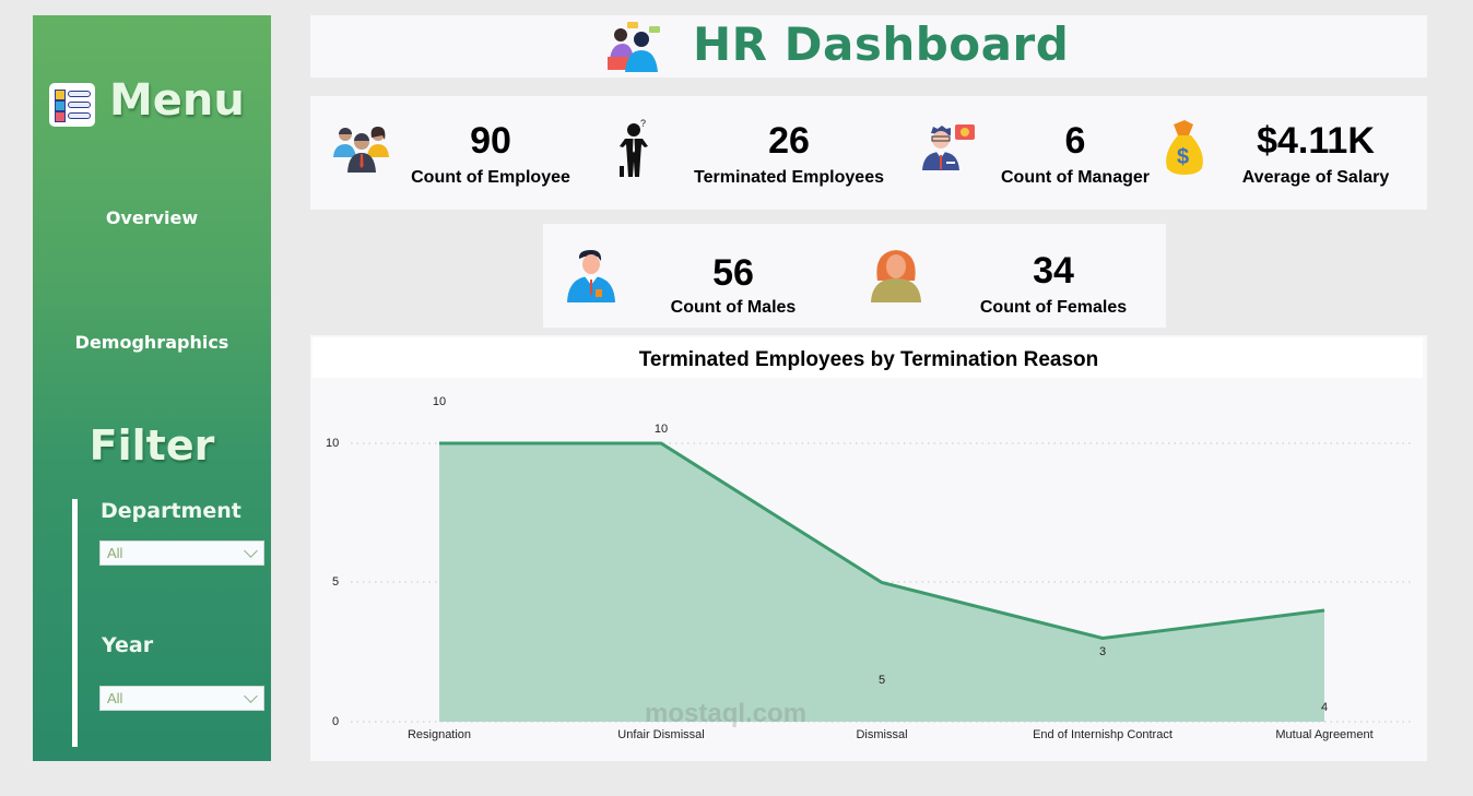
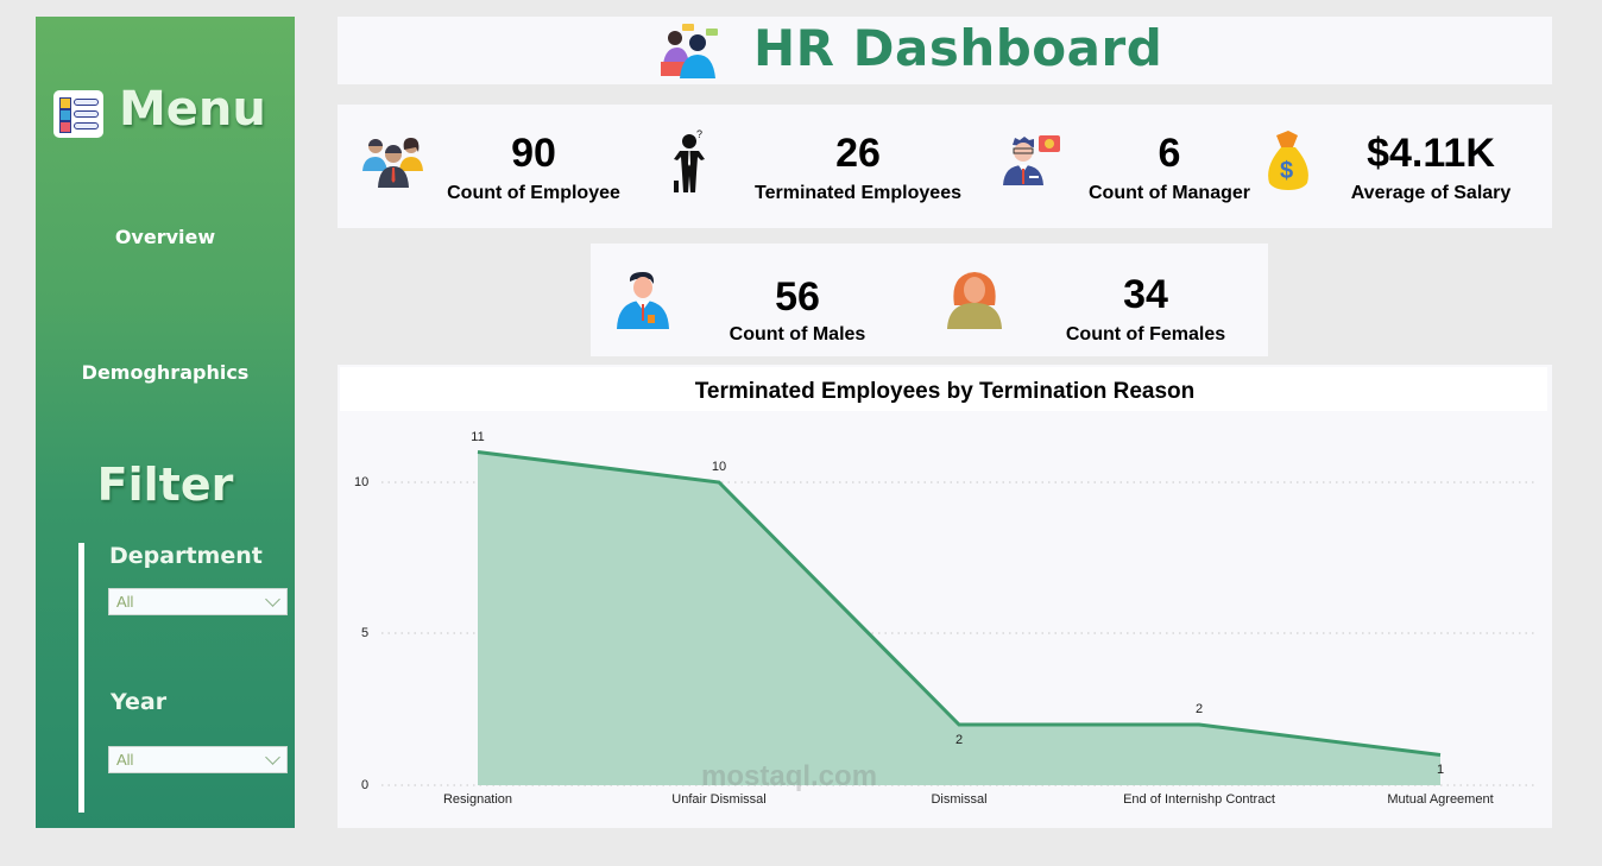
Resignation: 10 -> 11
Dismissal: 5 -> 2
End of Internishp Contract: 3 -> 2
Mutual Agreement: 4 -> 1
